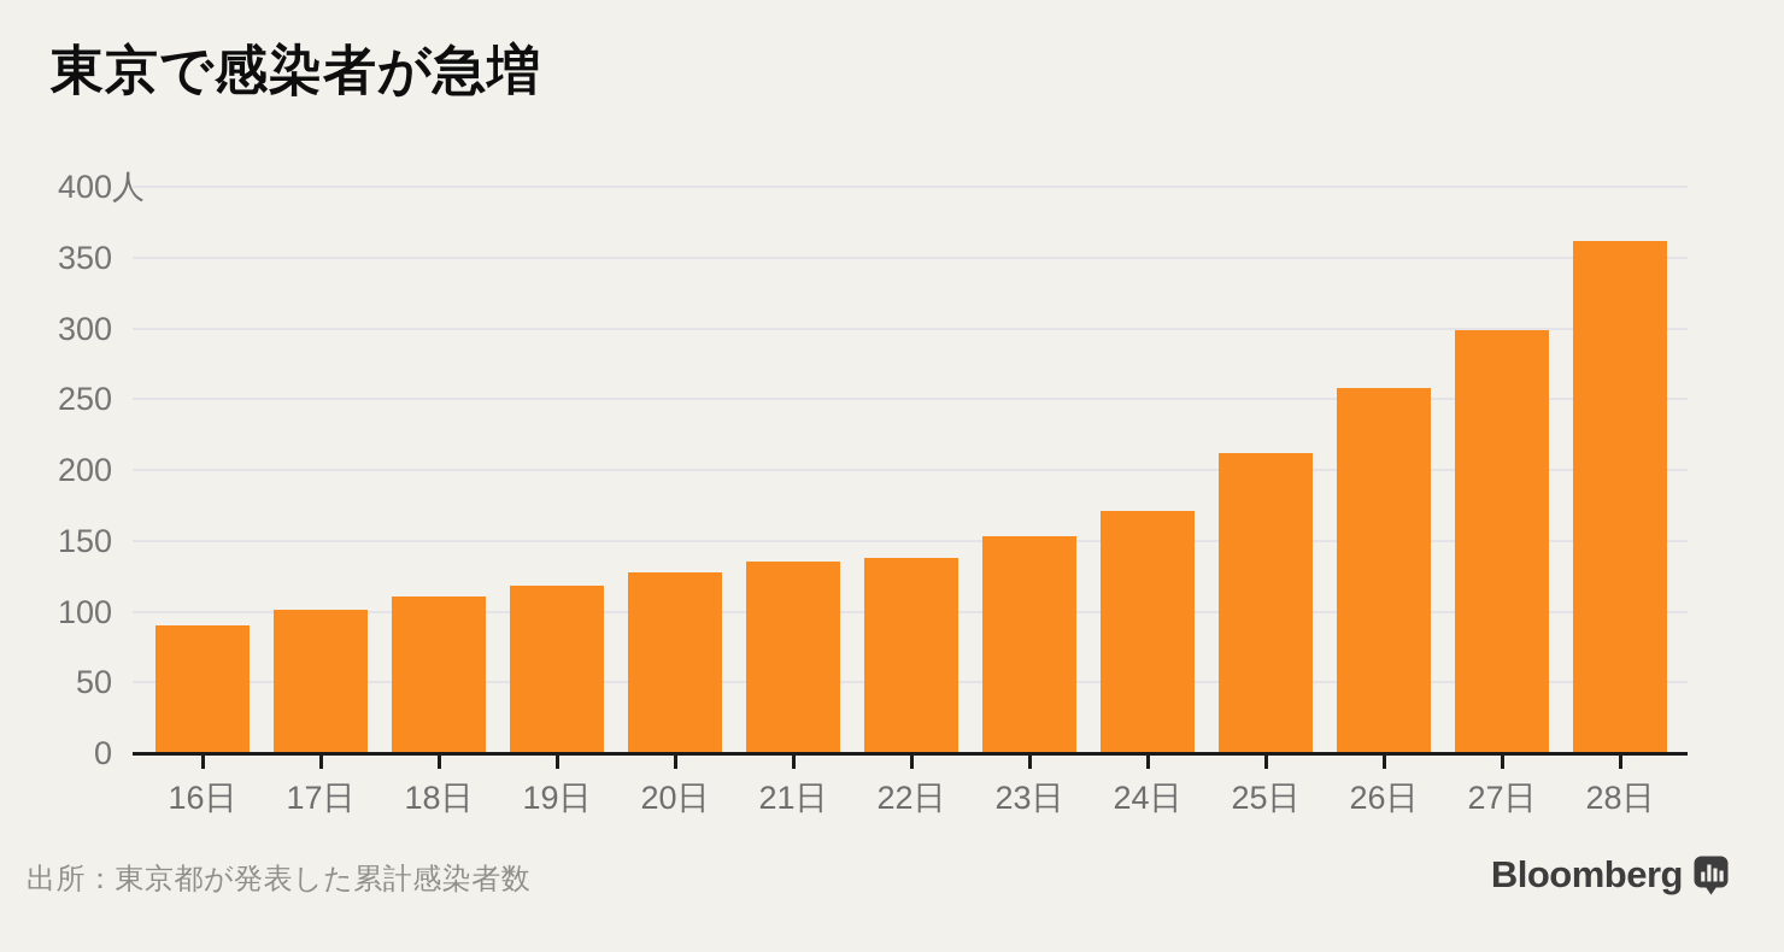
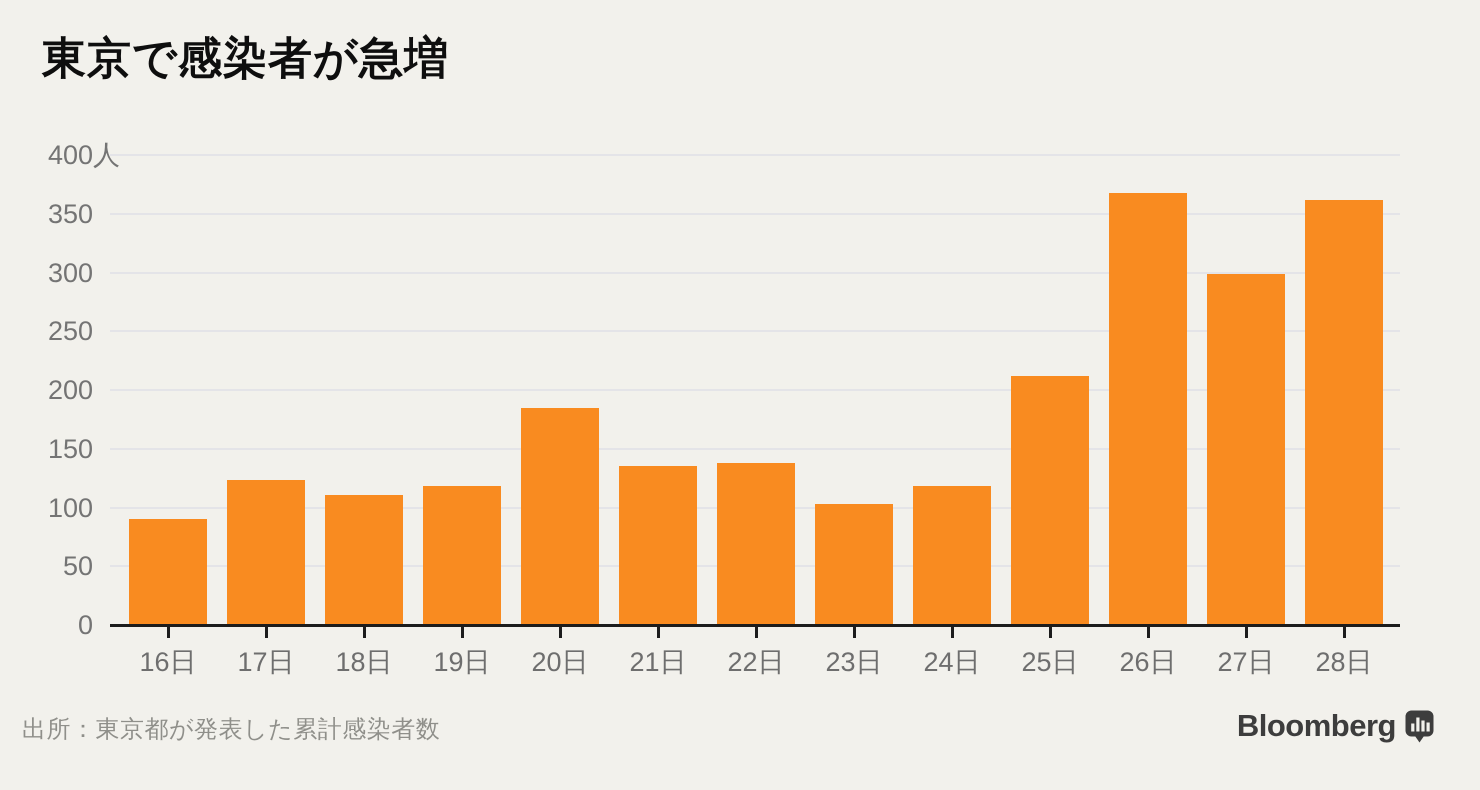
17日: 101 -> 123
20日: 128 -> 185
23日: 153 -> 103
24日: 171 -> 118
26日: 258 -> 368
